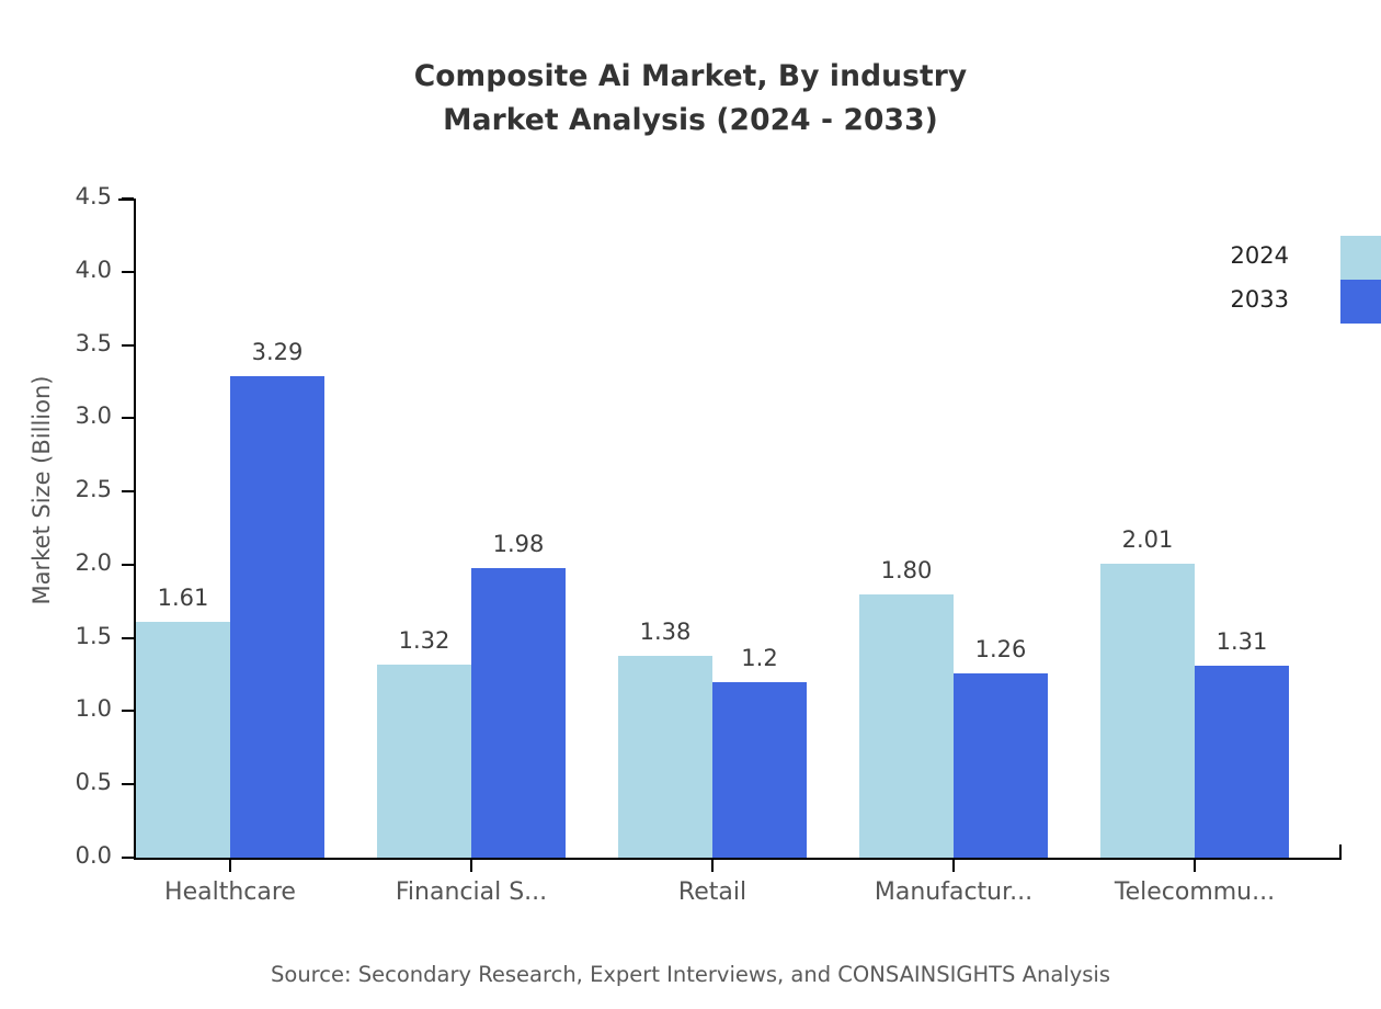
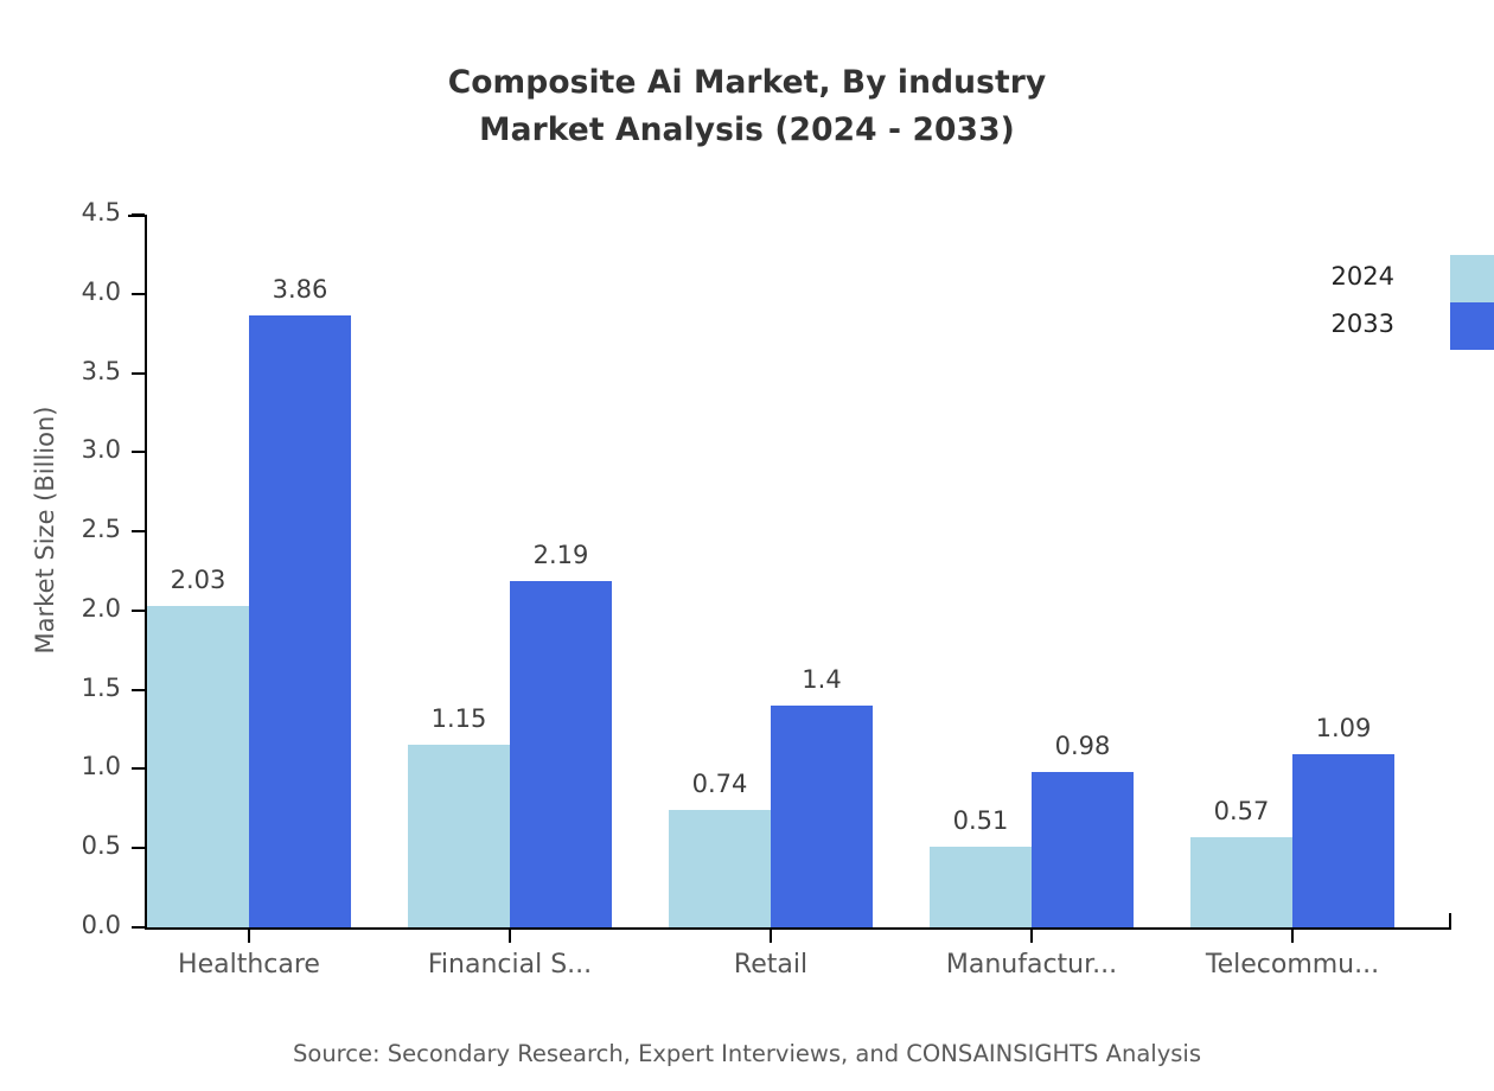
2024/Healthcare: 1.61 -> 2.03
2033/Healthcare: 3.29 -> 3.86
2024/Financial S...: 1.32 -> 1.15
2033/Financial S...: 1.98 -> 2.19
2024/Retail: 1.38 -> 0.74
2033/Retail: 1.2 -> 1.4
2024/Manufactur...: 1.80 -> 0.51
2033/Manufactur...: 1.26 -> 0.98
2024/Telecommu...: 2.01 -> 0.57
2033/Telecommu...: 1.31 -> 1.09
